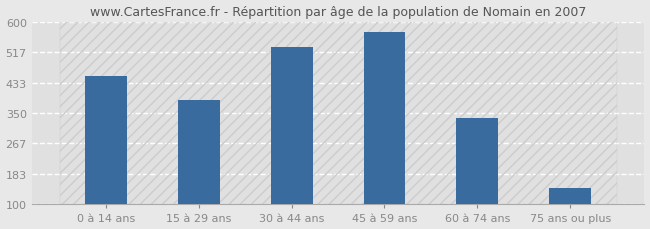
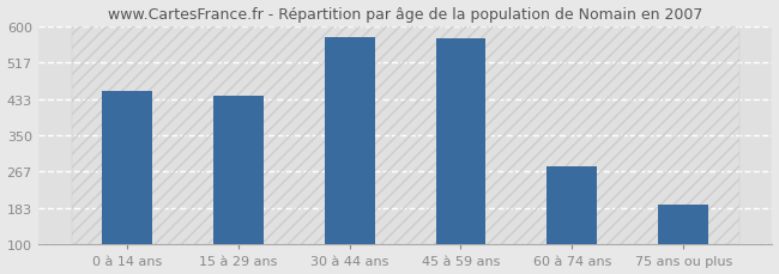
15 à 29 ans: 385 -> 440
30 à 44 ans: 530 -> 575
60 à 74 ans: 335 -> 280
75 ans ou plus: 145 -> 190
